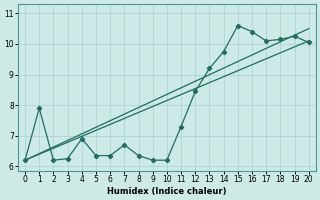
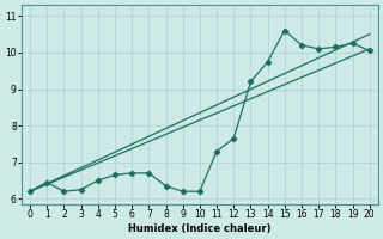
1: 7.90 -> 6.45
4: 6.90 -> 6.50
5: 6.35 -> 6.65
6: 6.35 -> 6.70
12: 8.45 -> 7.65
16: 10.40 -> 10.20
